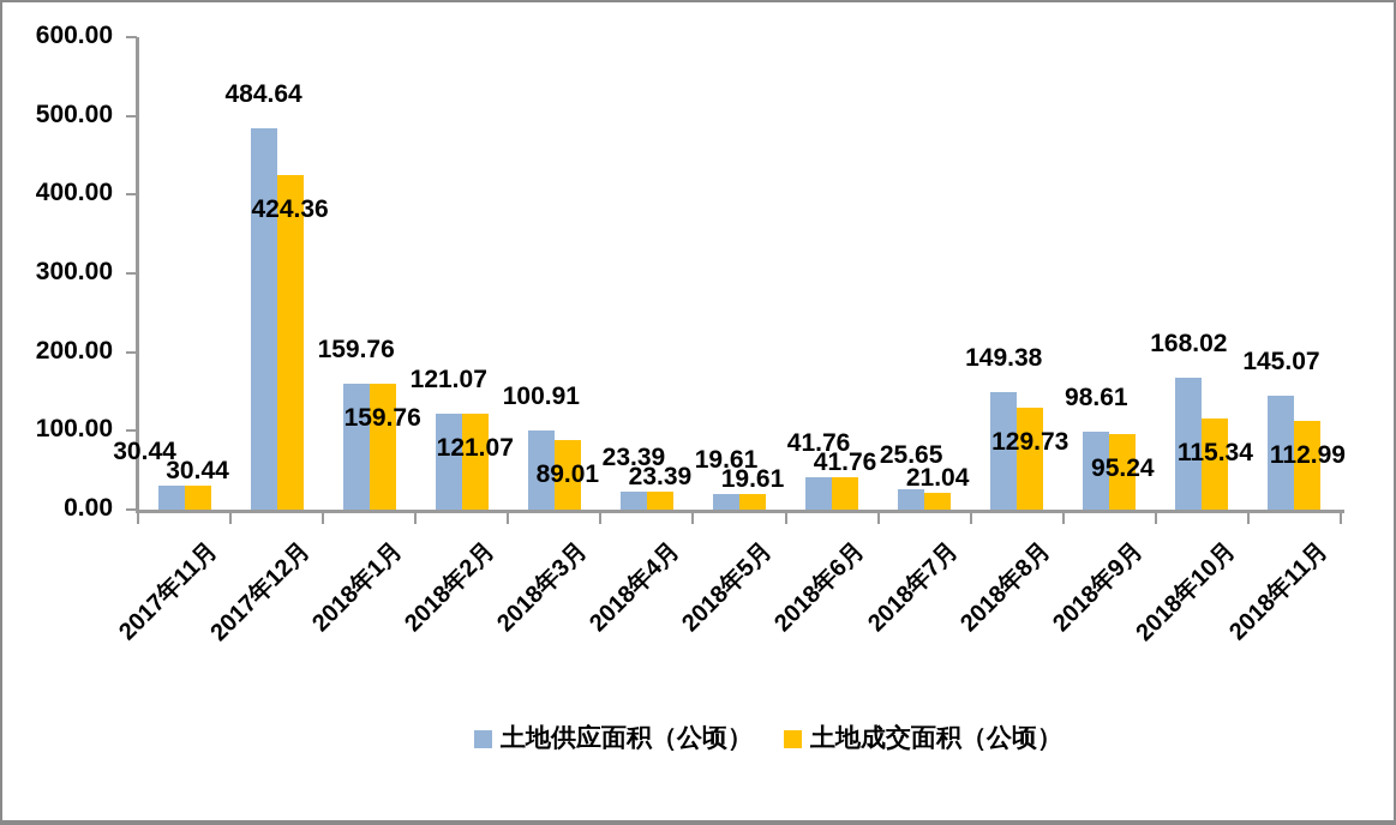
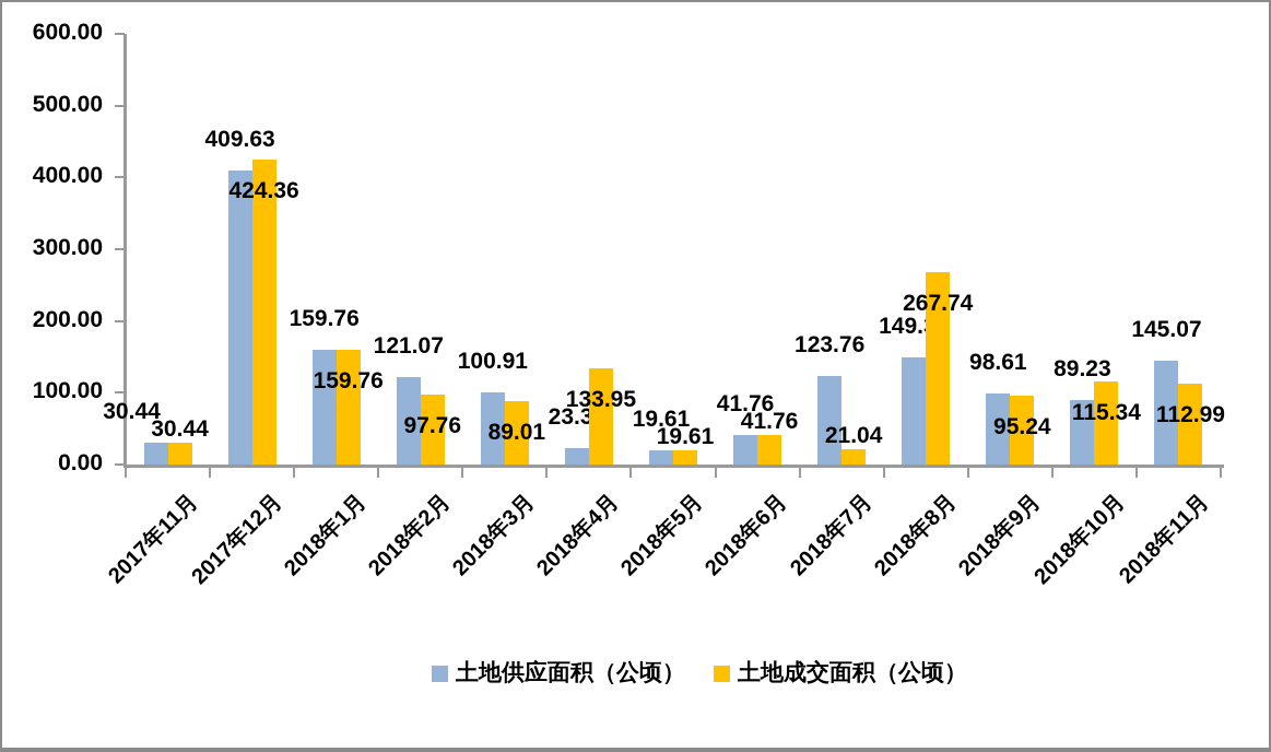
土地供应面积（公顷）/2017年12月: 484.64 -> 409.63
土地成交面积（公顷）/2018年2月: 121.07 -> 97.76
土地成交面积（公顷）/2018年4月: 23.39 -> 133.95
土地供应面积（公顷）/2018年7月: 25.65 -> 123.76
土地成交面积（公顷）/2018年8月: 129.73 -> 267.74
土地供应面积（公顷）/2018年10月: 168.02 -> 89.23
